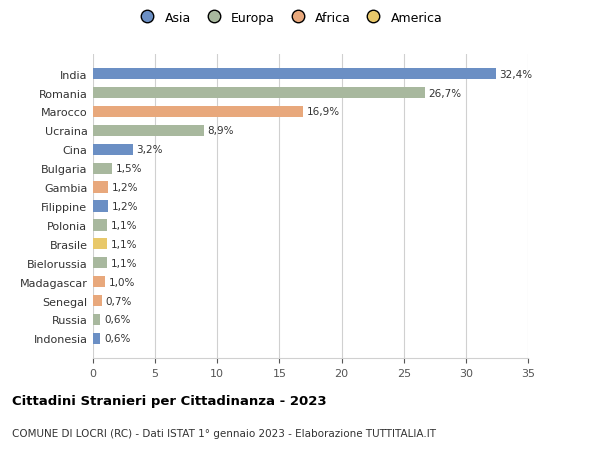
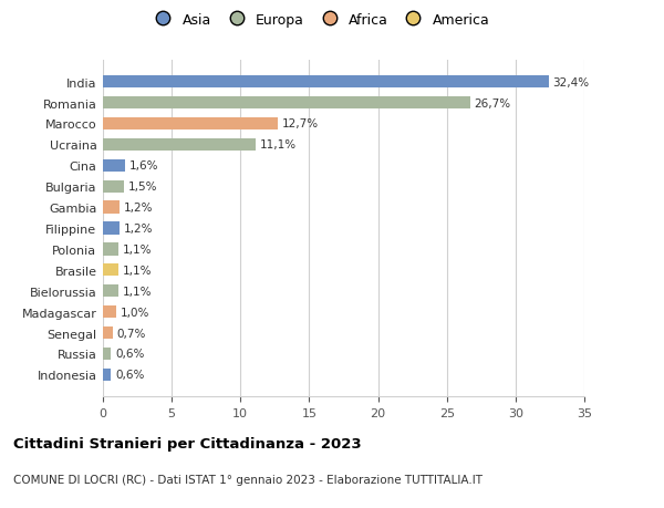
Marocco: 16,9% -> 12,7%
Ucraina: 8,9% -> 11,1%
Cina: 3,2% -> 1,6%
